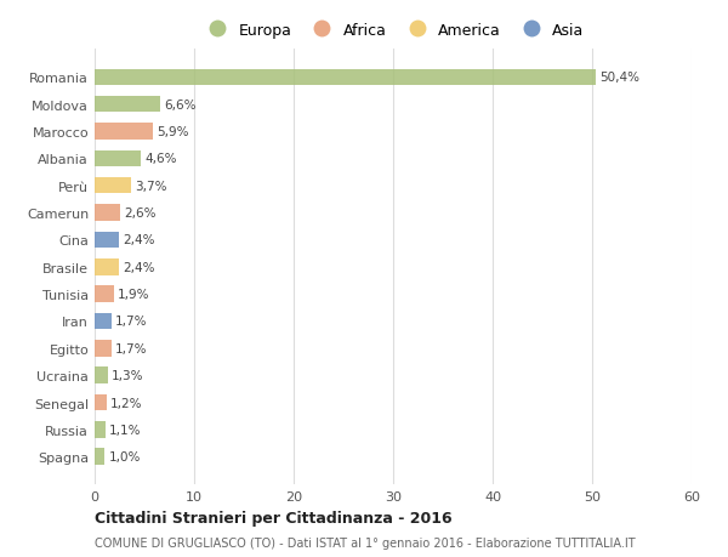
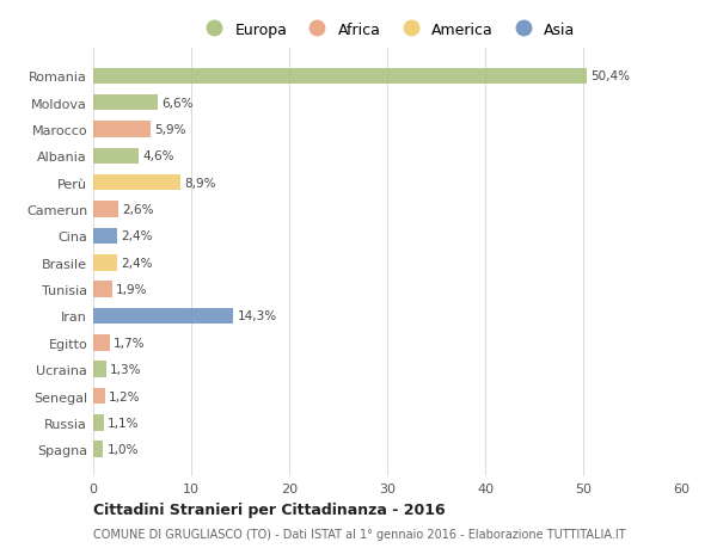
Perù: 3,7% -> 8,9%
Iran: 1,7% -> 14,3%
